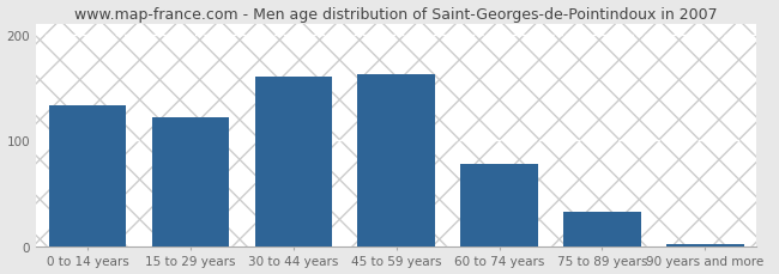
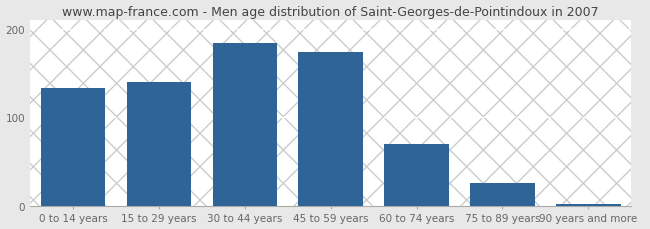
15 to 29 years: 122 -> 140
30 to 44 years: 160 -> 184
45 to 59 years: 163 -> 174
60 to 74 years: 78 -> 70
75 to 89 years: 33 -> 26
